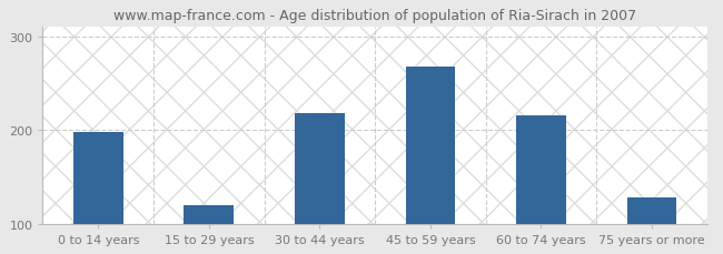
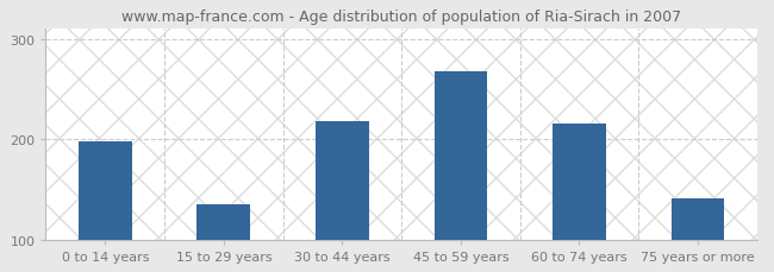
15 to 29 years: 120 -> 135
75 years or more: 128 -> 141
